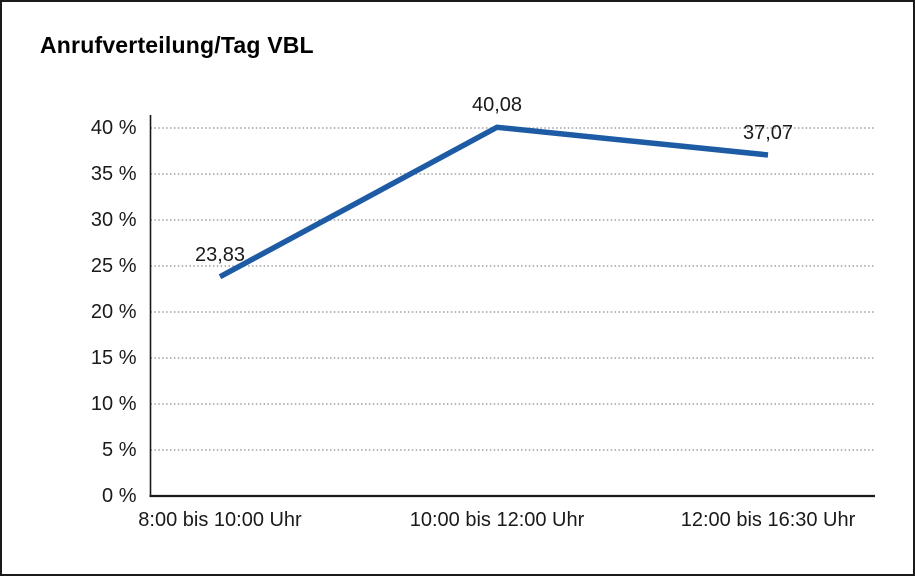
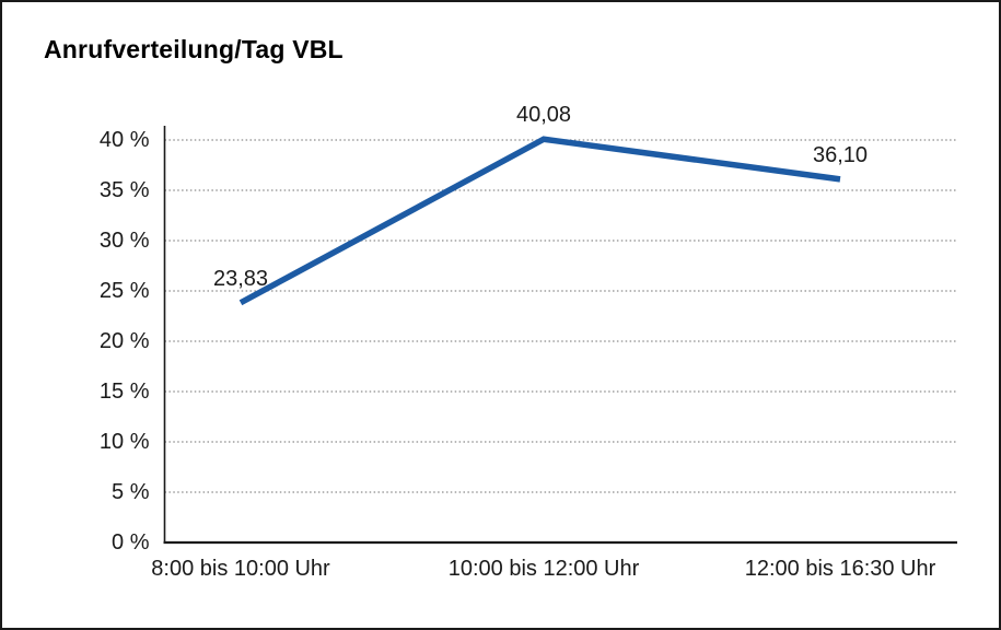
12:00 bis 16:30 Uhr: 37,07 -> 36,10
